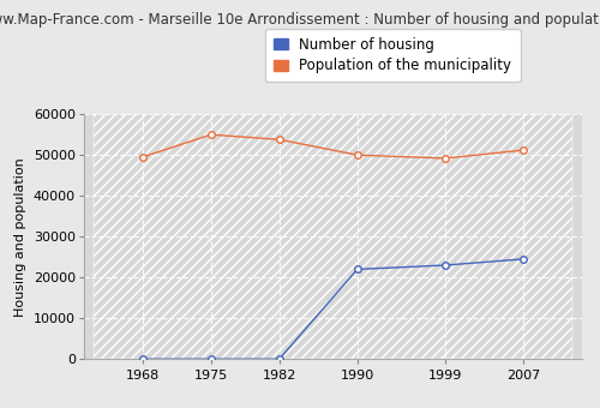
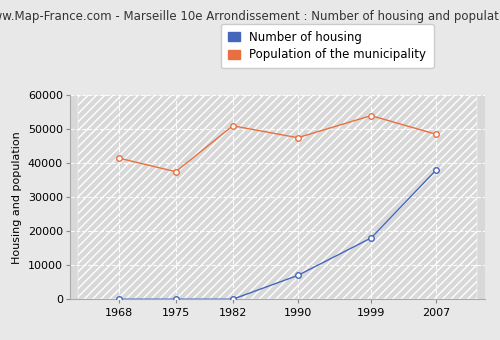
Population of the municipality/1968: 49500 -> 41500
Population of the municipality/1975: 55000 -> 37500
Population of the municipality/1982: 53800 -> 51000
Number of housing/1990: 22000 -> 7000
Population of the municipality/1990: 50000 -> 47500
Number of housing/1999: 23000 -> 18000
Population of the municipality/1999: 49200 -> 54000
Number of housing/2007: 24500 -> 38000
Population of the municipality/2007: 51200 -> 48500
